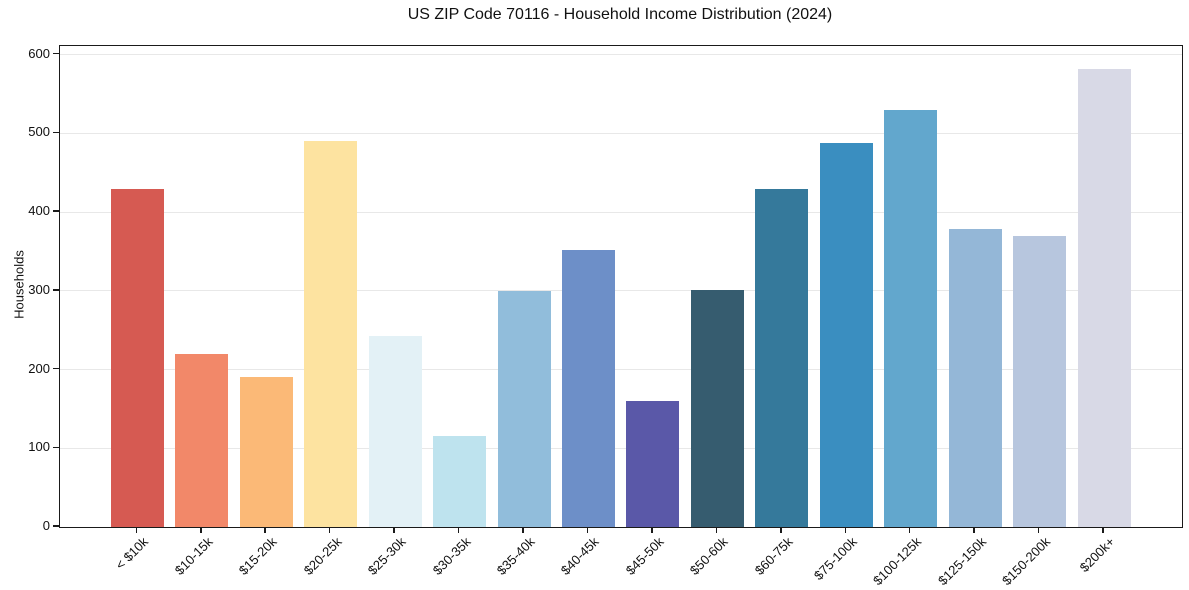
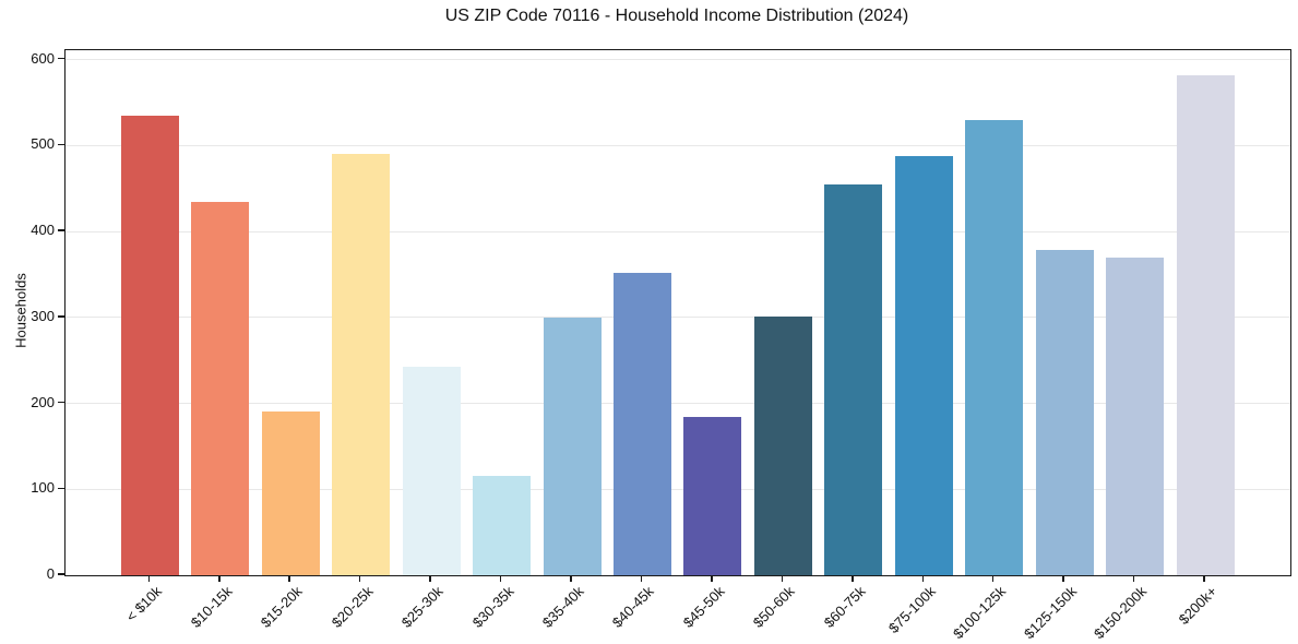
< $10k: 430 -> 540
$10-15k: 220 -> 430
$45-50k: 160 -> 180
$60-75k: 430 -> 460
